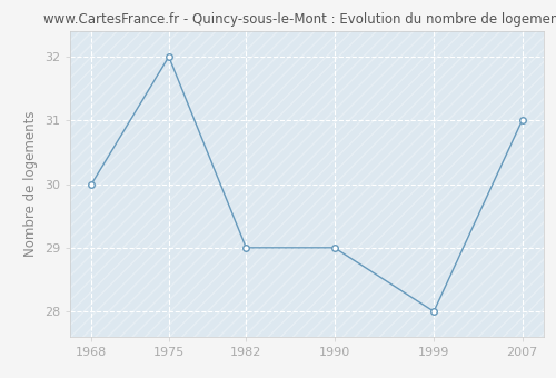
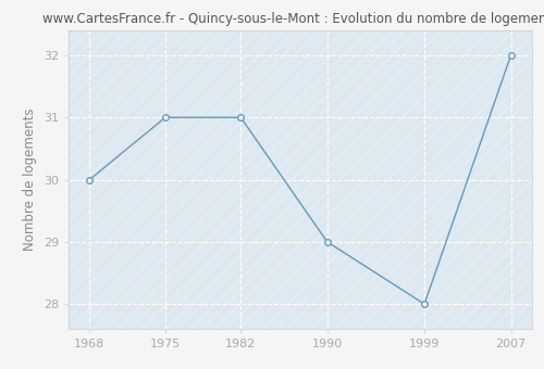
1975: 32 -> 31
1982: 29 -> 31
2007: 31 -> 32
